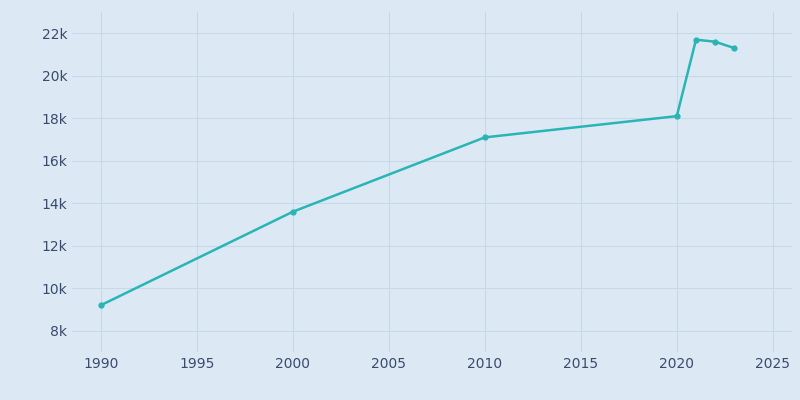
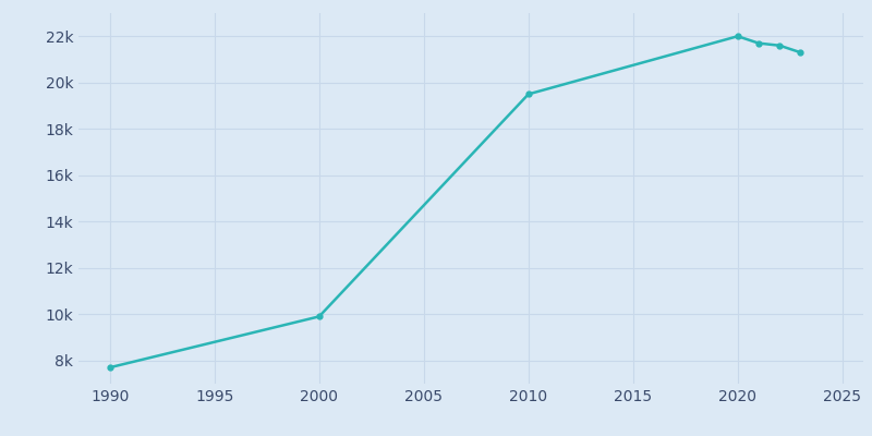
1990: 9.2k -> 7.7k
2000: 13.6k -> 9.9k
2010: 17.1k -> 19.5k
2020: 18.1k -> 22.0k
